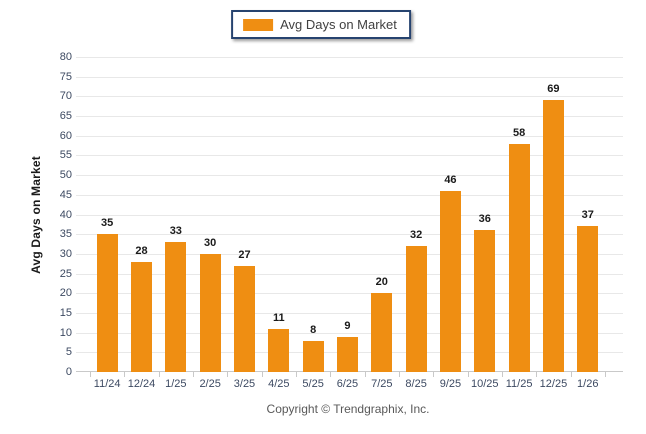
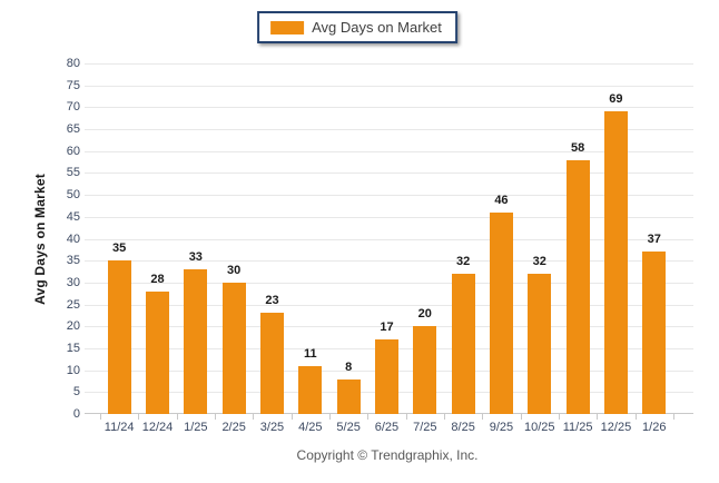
3/25: 27 -> 23
6/25: 9 -> 17
10/25: 36 -> 32
